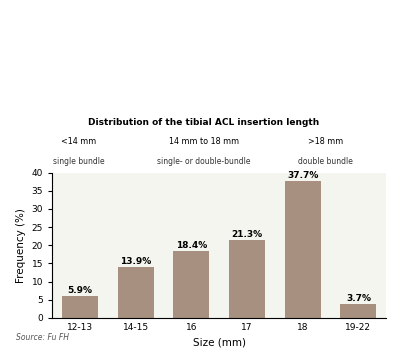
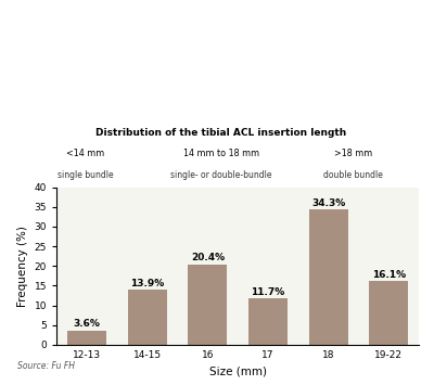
12-13: 5.9% -> 3.6%
16: 18.4% -> 20.4%
17: 21.3% -> 11.7%
18: 37.7% -> 34.3%
19-22: 3.7% -> 16.1%
